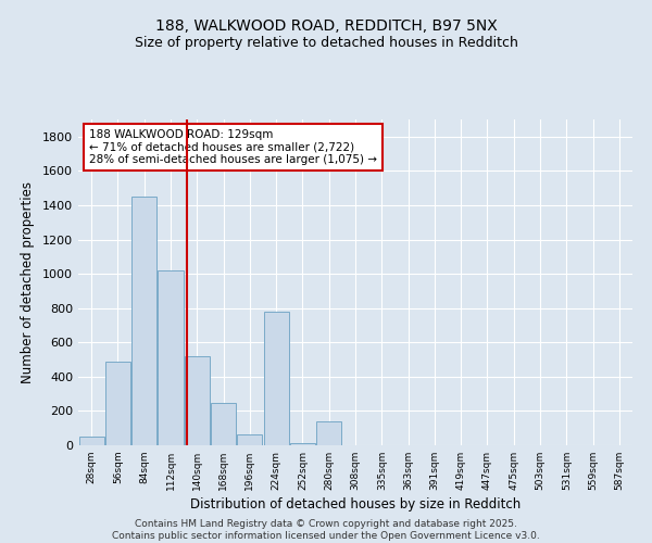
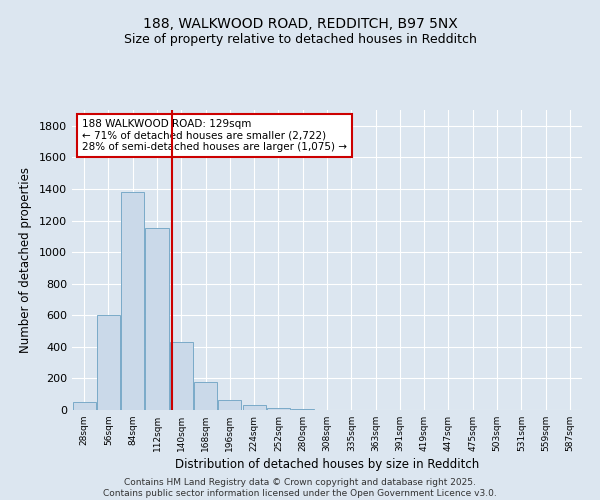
56sqm: 490 -> 600
84sqm: 1450 -> 1380
112sqm: 1020 -> 1150
140sqm: 520 -> 430
168sqm: 250 -> 180
224sqm: 780 -> 30
280sqm: 140 -> 0
